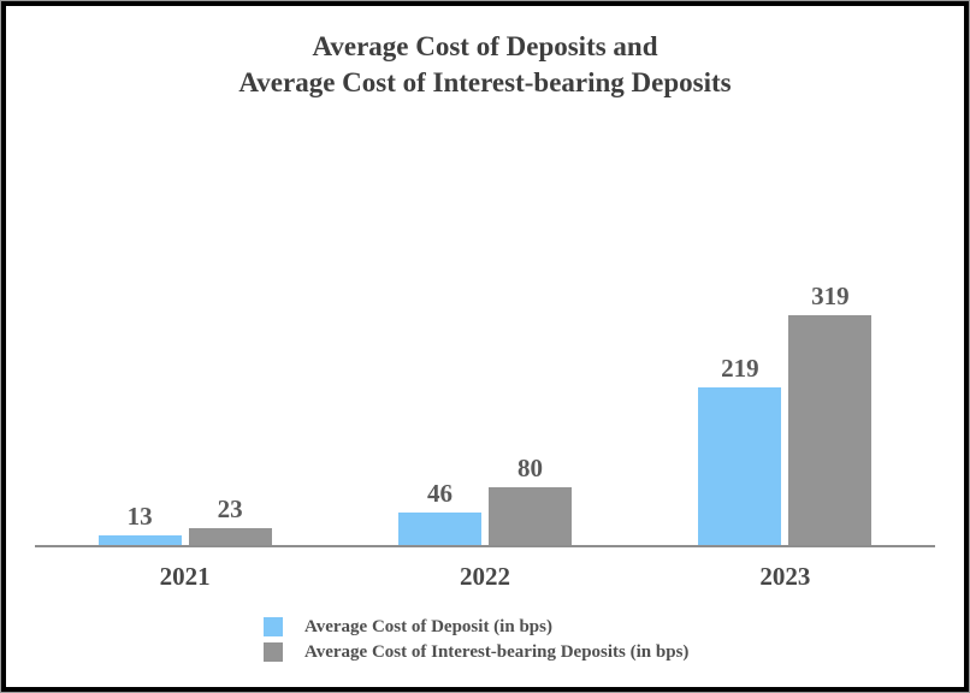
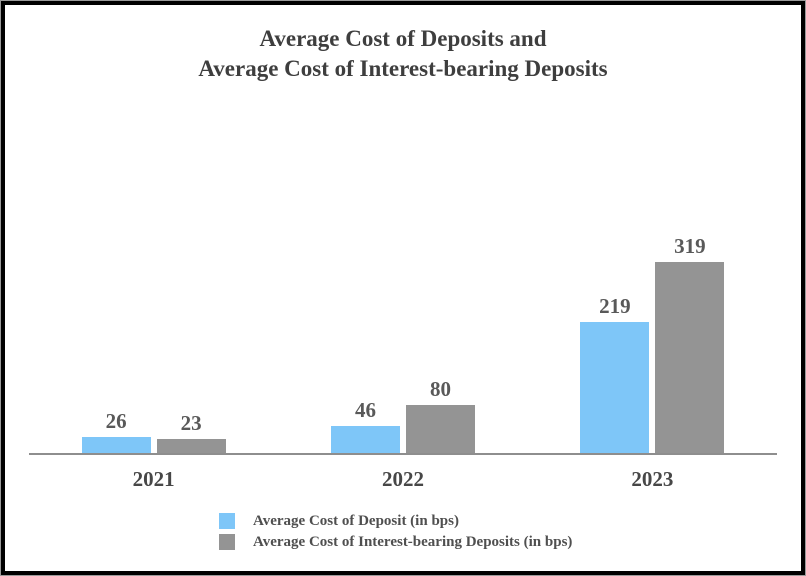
Average Cost of Deposit (in bps)/2021: 13 -> 26
